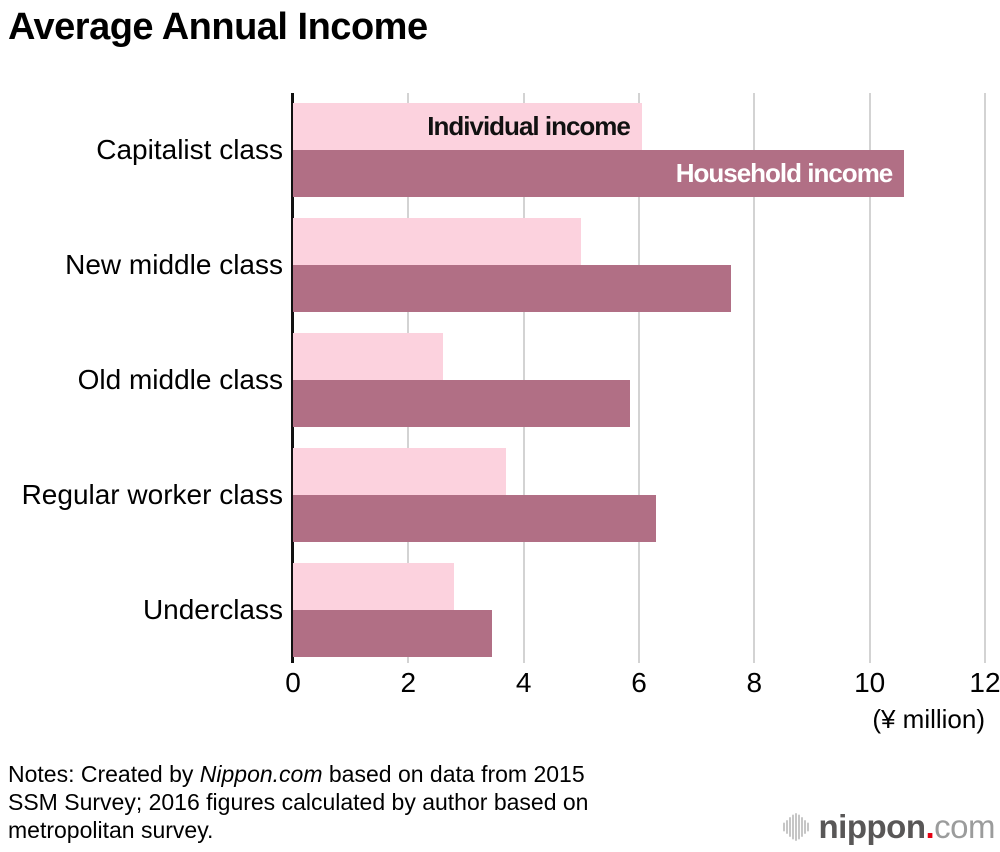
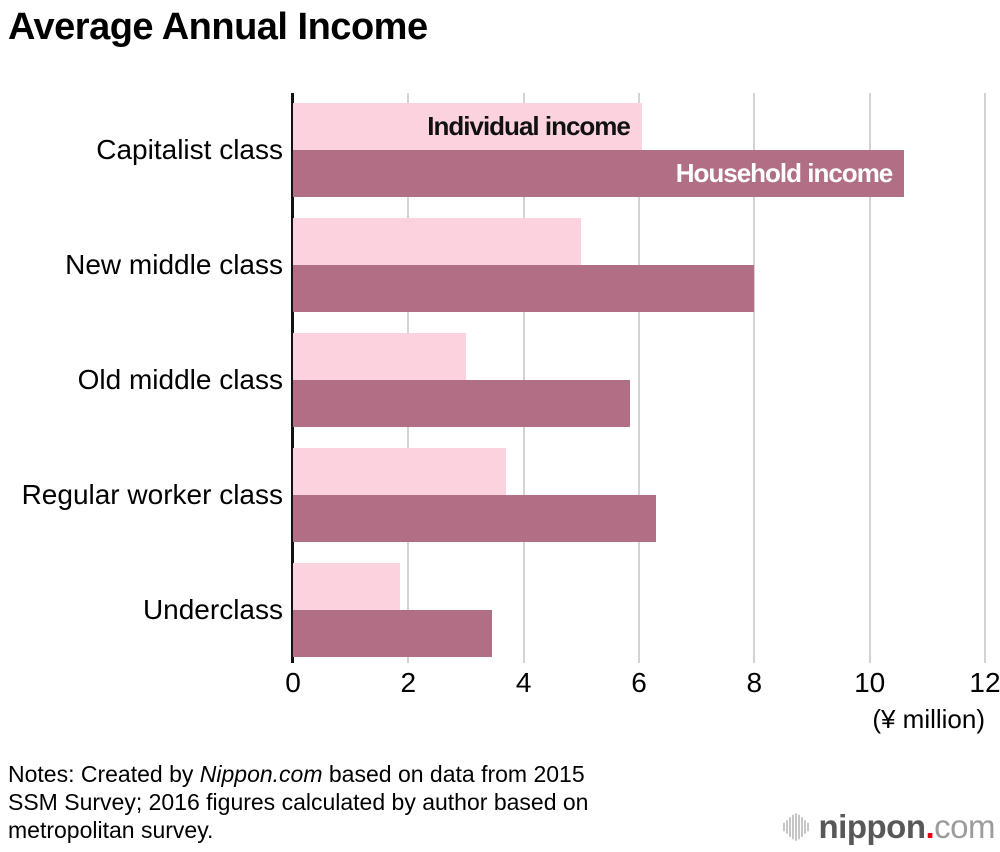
Household income/New middle class: 7.6 -> 8.0
Individual income/Old middle class: 2.6 -> 3.0
Individual income/Underclass: 2.8 -> 1.9
